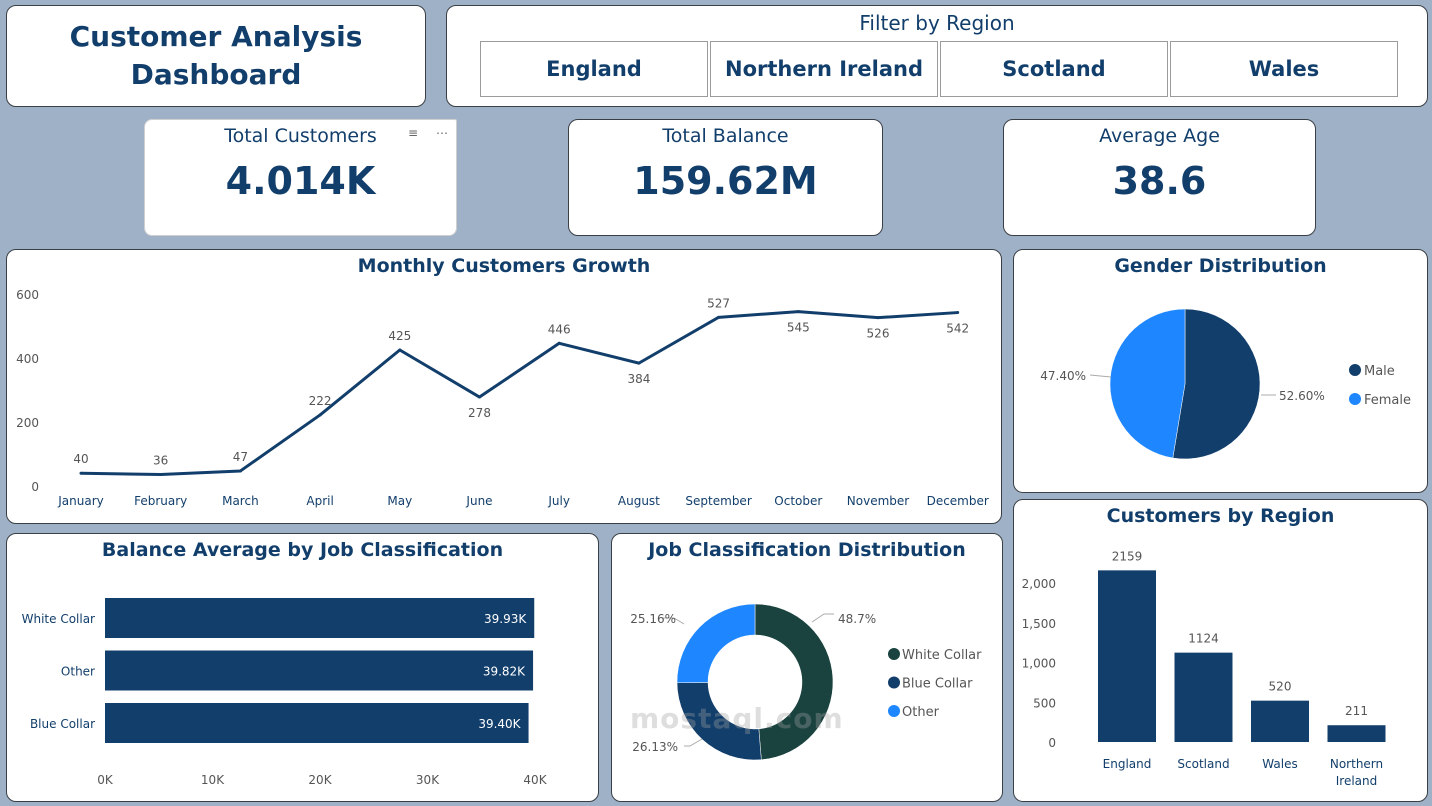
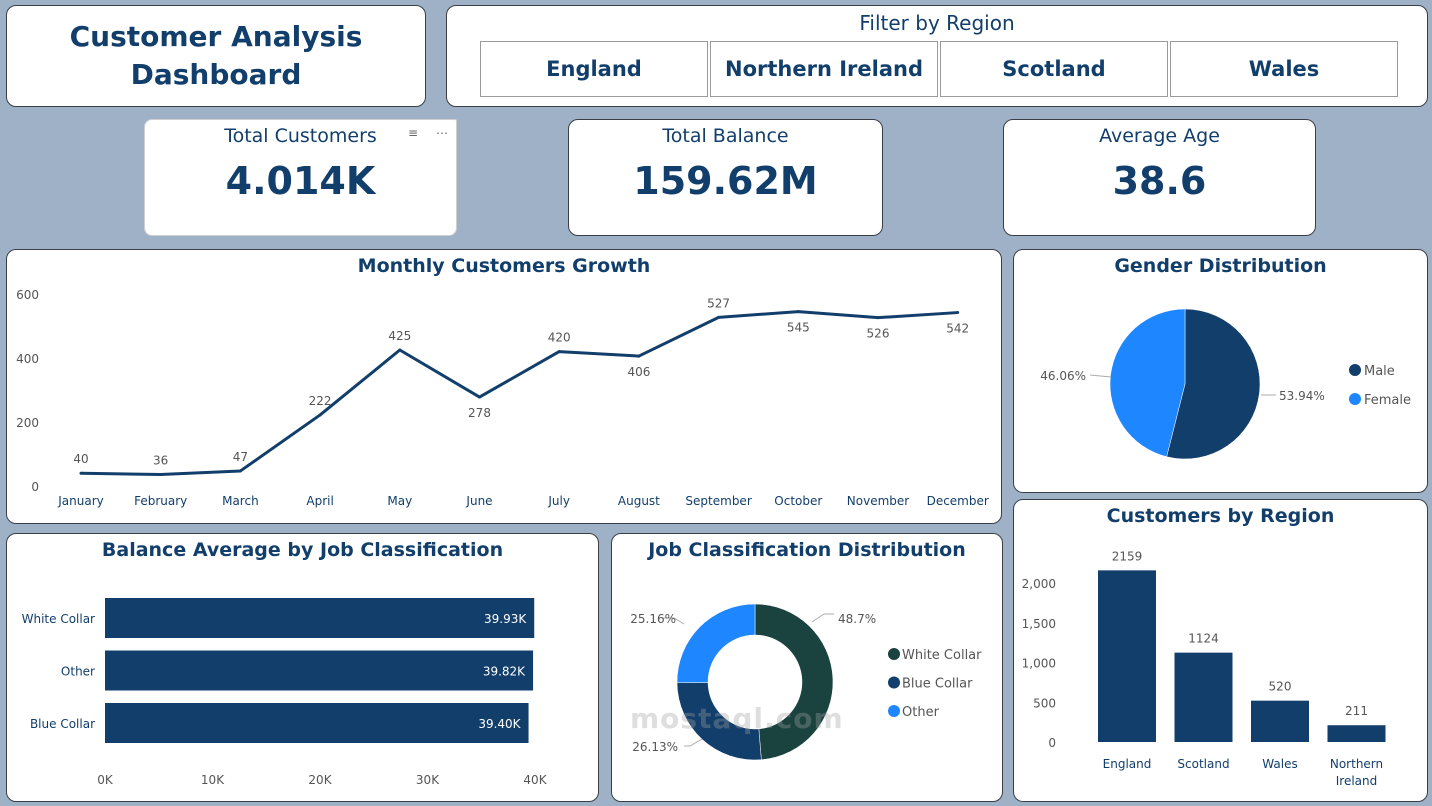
Monthly Customers Growth/July: 446 -> 420
Monthly Customers Growth/August: 384 -> 406
Gender Distribution/Male: 52.60% -> 53.94%
Gender Distribution/Female: 47.40% -> 46.06%
